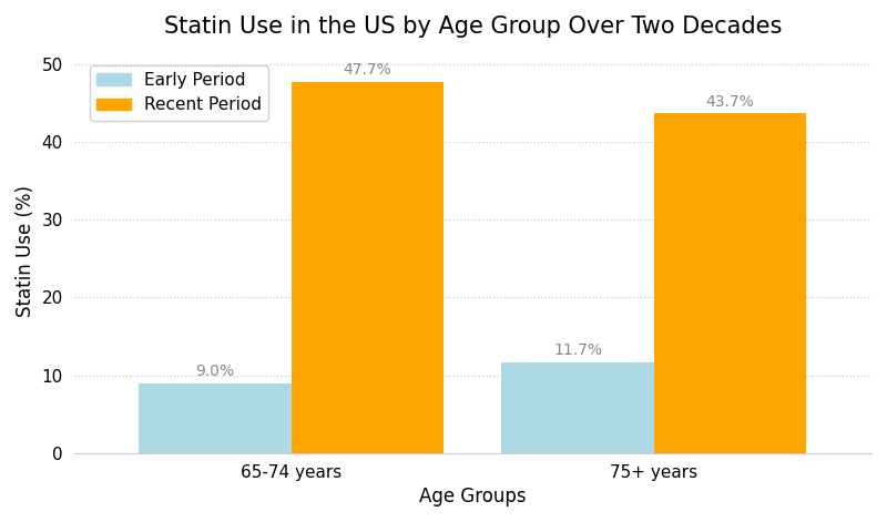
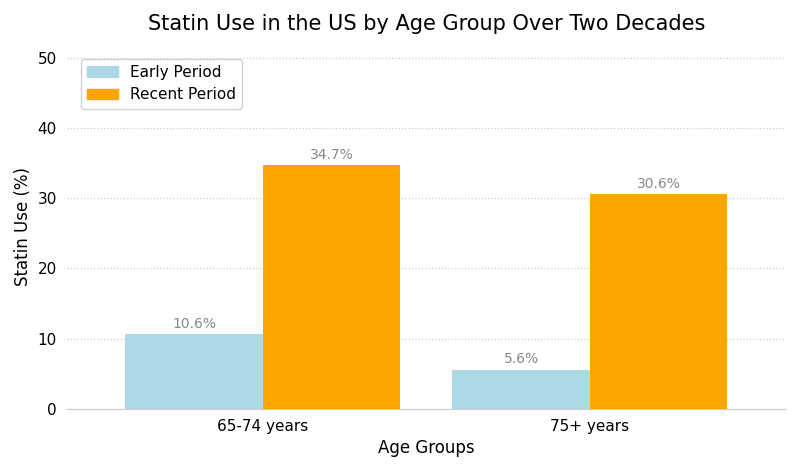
Early Period/65-74 years: 9.0% -> 10.6%
Recent Period/65-74 years: 47.7% -> 34.7%
Early Period/75+ years: 11.7% -> 5.6%
Recent Period/75+ years: 43.7% -> 30.6%
